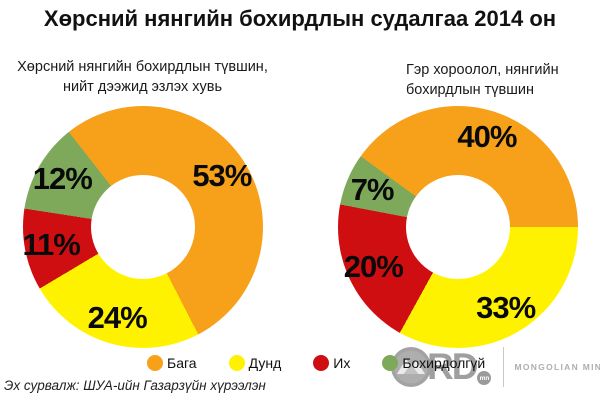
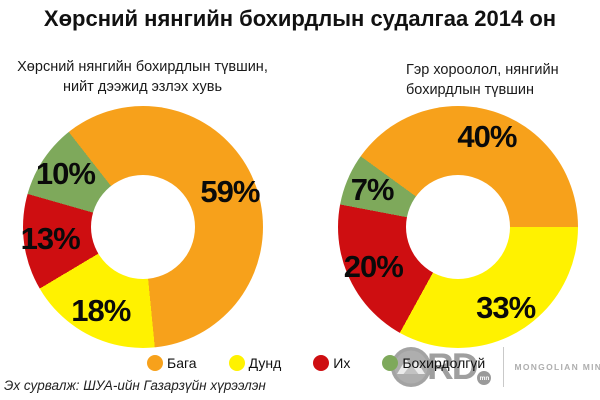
Хөрсний нянгийн бохирдлын түвшин, нийт дээжид эзлэх хувь/Бага: 53% -> 59%
Хөрсний нянгийн бохирдлын түвшин, нийт дээжид эзлэх хувь/Дунд: 24% -> 18%
Хөрсний нянгийн бохирдлын түвшин, нийт дээжид эзлэх хувь/Их: 11% -> 13%
Хөрсний нянгийн бохирдлын түвшин, нийт дээжид эзлэх хувь/Бохирдолгүй: 12% -> 10%
